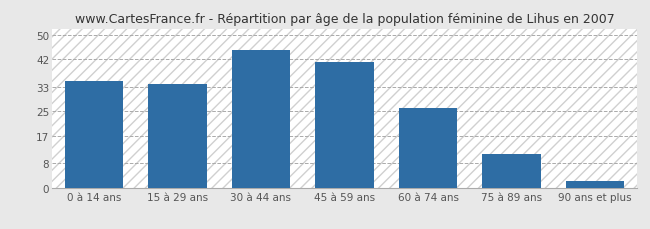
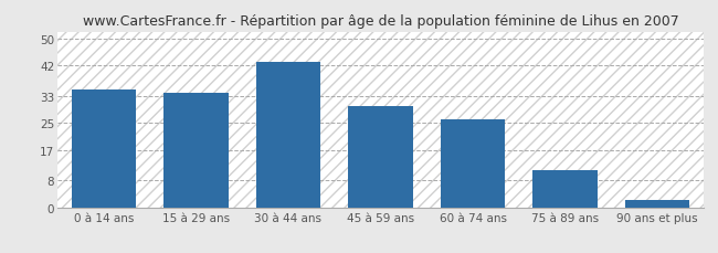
30 à 44 ans: 45 -> 43
45 à 59 ans: 41 -> 30
